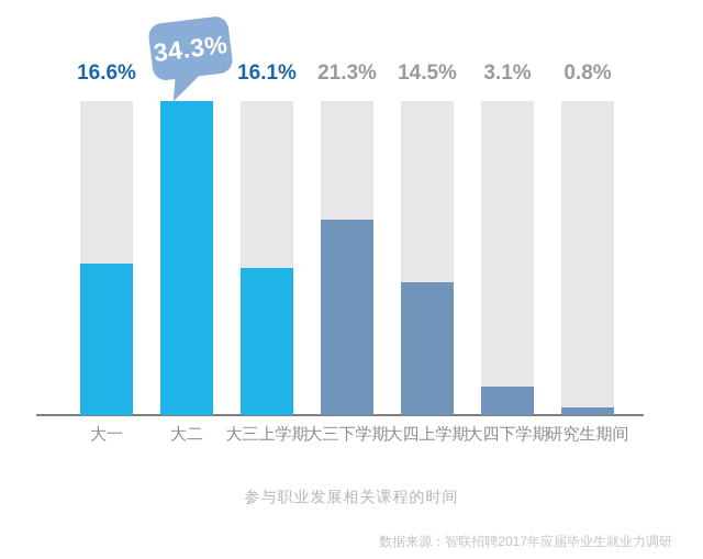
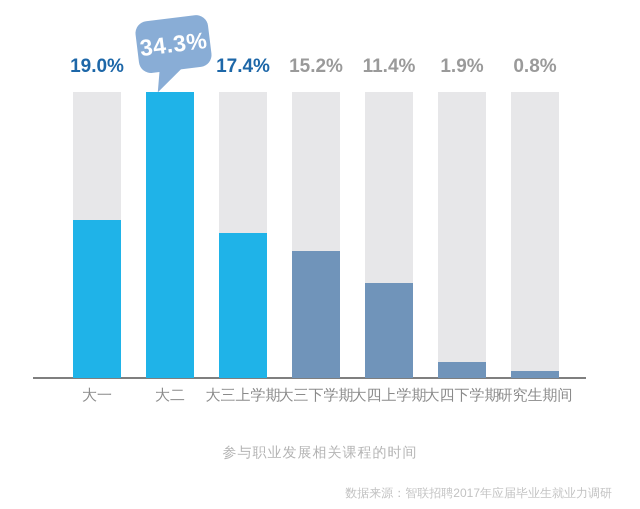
大一: 16.6% -> 19.0%
大三上学期: 16.1% -> 17.4%
大三下学期: 21.3% -> 15.2%
大四上学期: 14.5% -> 11.4%
大四下学期: 3.1% -> 1.9%
